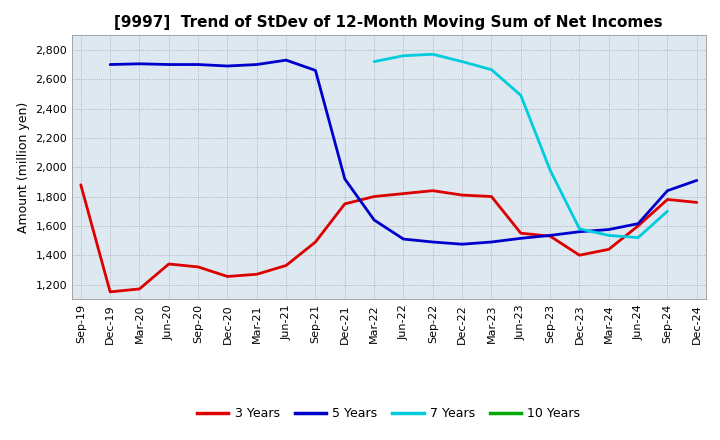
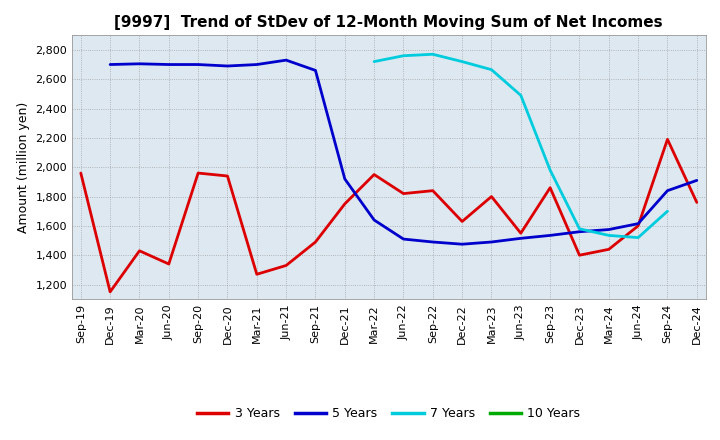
3 Years/Sep-19: 1,880 -> 1,960
3 Years/Mar-20: 1,170 -> 1,430
3 Years/Sep-20: 1,320 -> 1,960
3 Years/Dec-20: 1,260 -> 1,940
3 Years/Mar-22: 1,800 -> 1,950
3 Years/Dec-22: 1,810 -> 1,630
3 Years/Sep-23: 1,530 -> 1,860
3 Years/Sep-24: 1,780 -> 2,190
